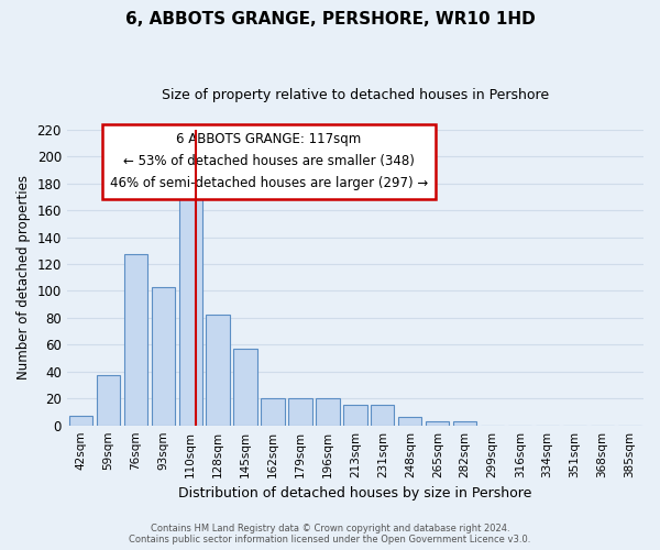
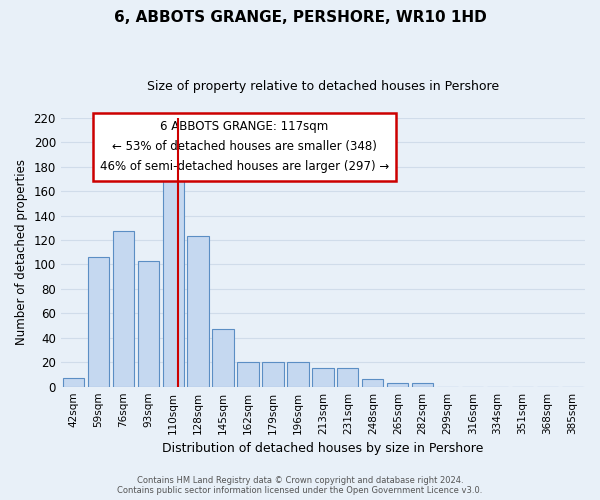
59sqm: 37 -> 106
128sqm: 82 -> 123
145sqm: 57 -> 47
